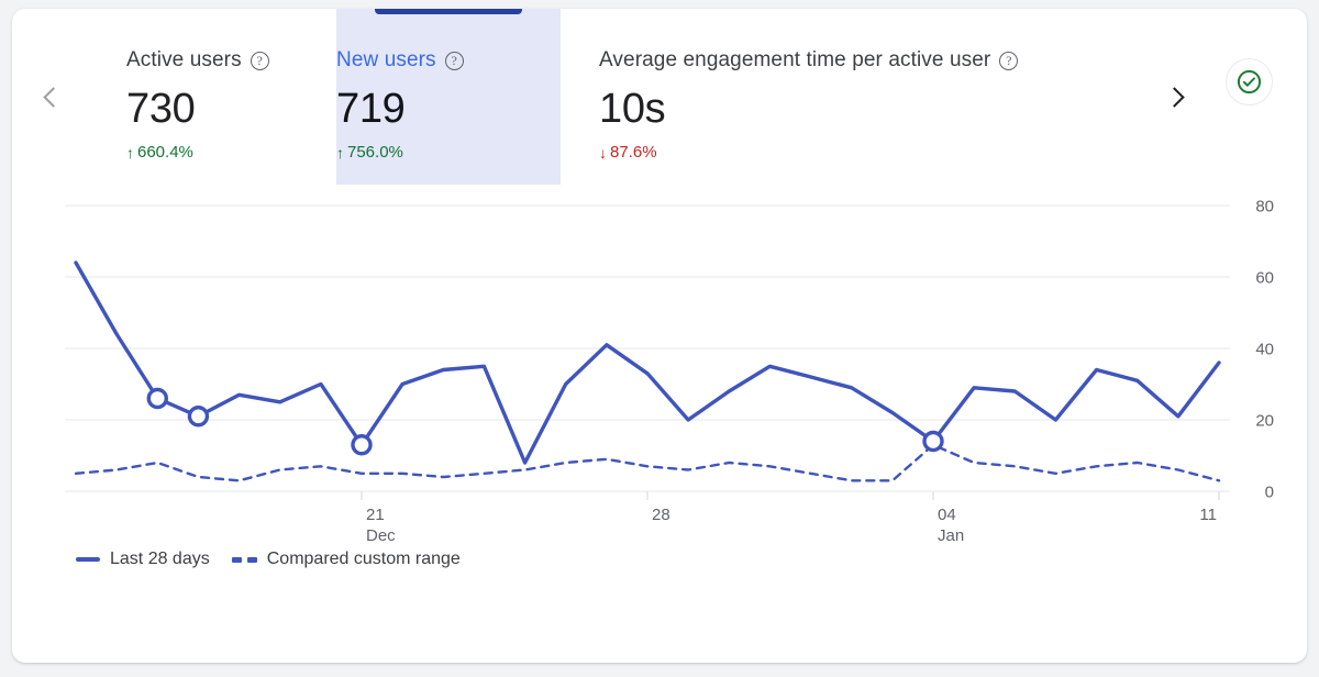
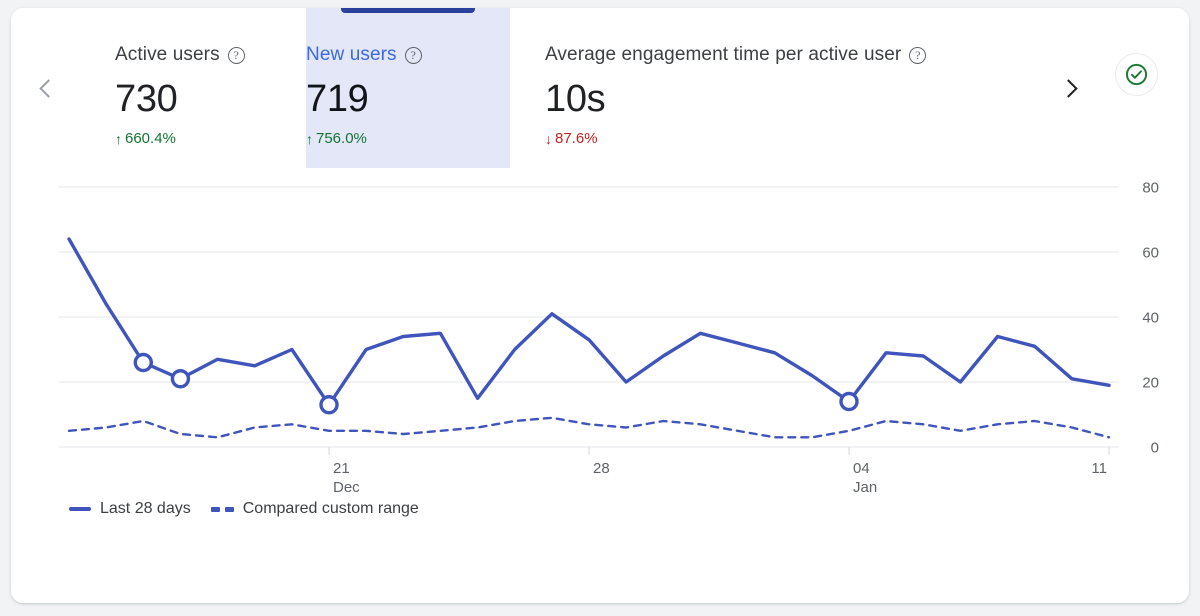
Last 28 days/11: 8 -> 15
Compared custom range/21: 13 -> 5
Last 28 days/28: 36 -> 19
